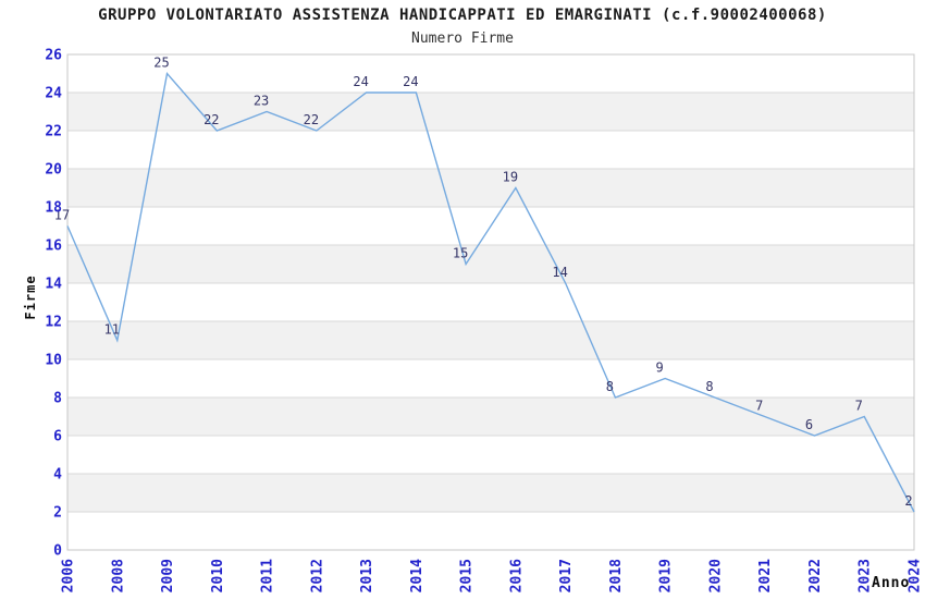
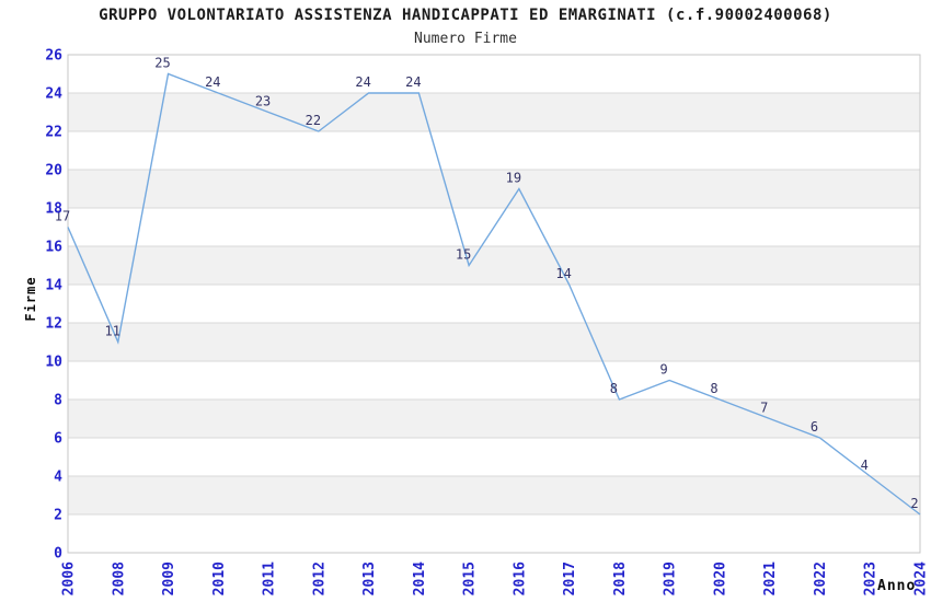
2010: 22 -> 24
2023: 7 -> 4
